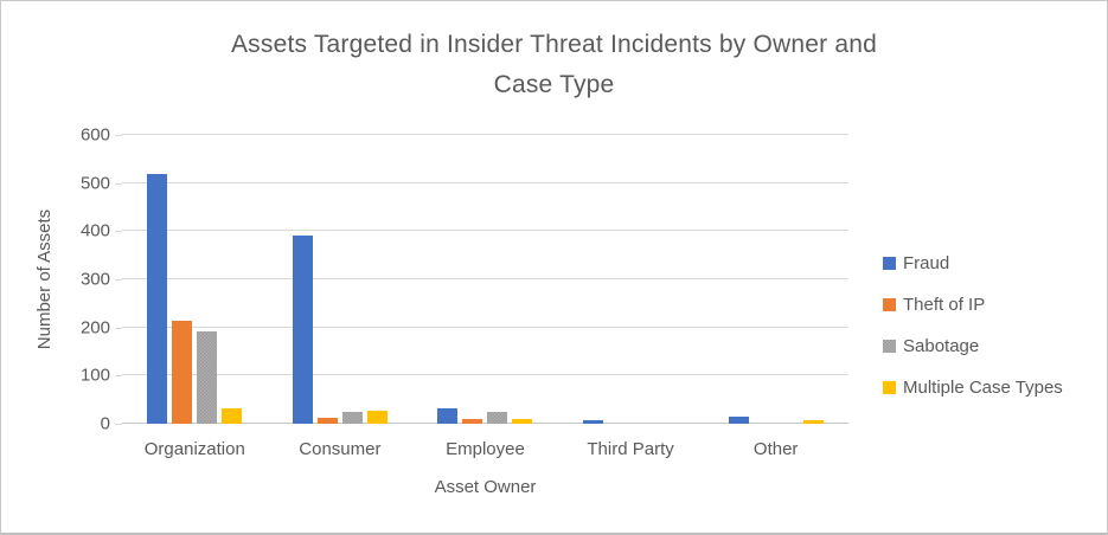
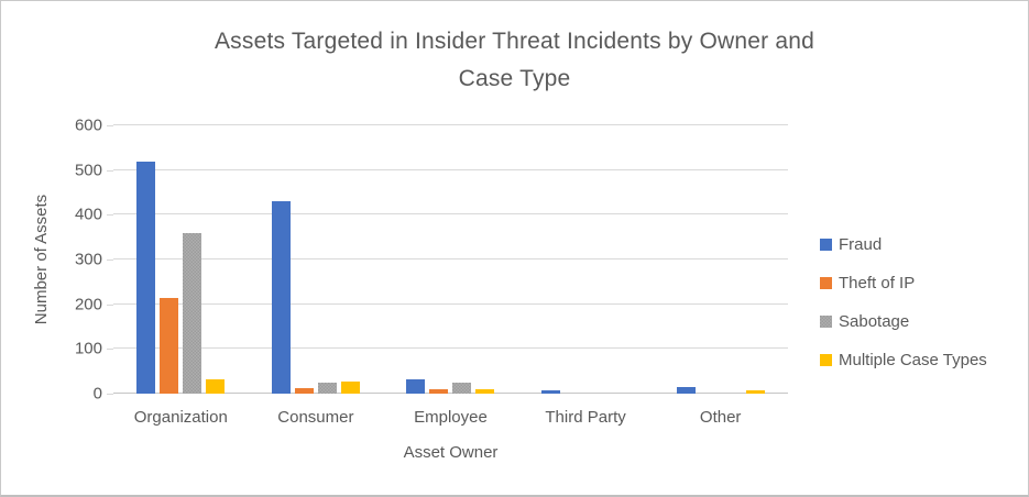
Sabotage/Organization: 190 -> 360
Fraud/Consumer: 390 -> 430
